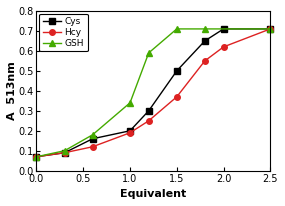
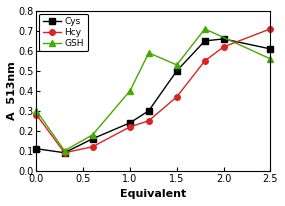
Cys/0.0: 0.07 -> 0.11
Hcy/0.0: 0.07 -> 0.28
GSH/0.0: 0.07 -> 0.30
Cys/1.0: 0.20 -> 0.24
Hcy/1.0: 0.19 -> 0.22
GSH/1.0: 0.34 -> 0.40
GSH/1.5: 0.71 -> 0.53
Cys/2.0: 0.71 -> 0.66
Cys/2.5: 0.71 -> 0.61
GSH/2.5: 0.71 -> 0.56
